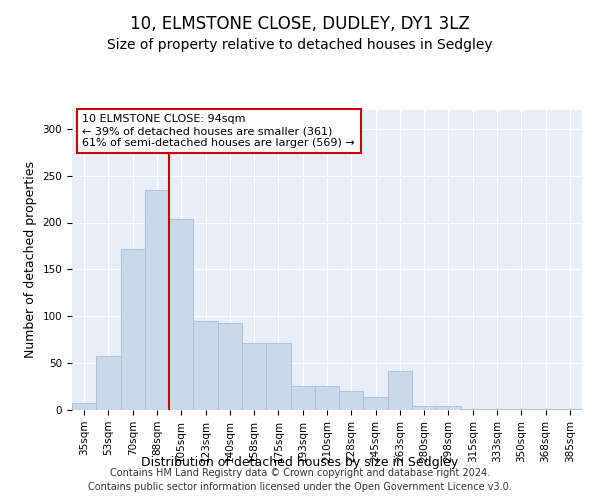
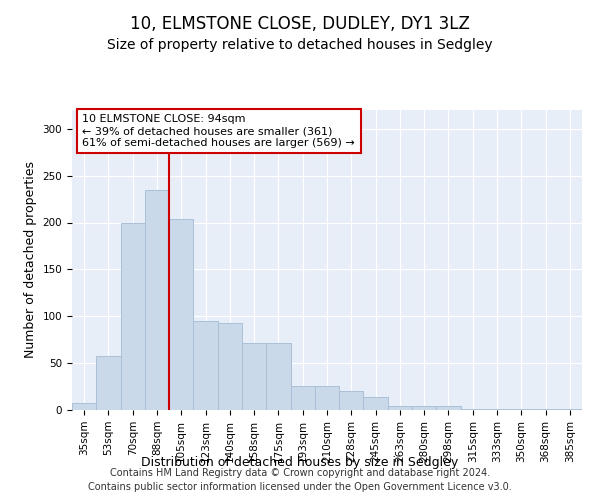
70sqm: 172 -> 200
263sqm: 42 -> 4
